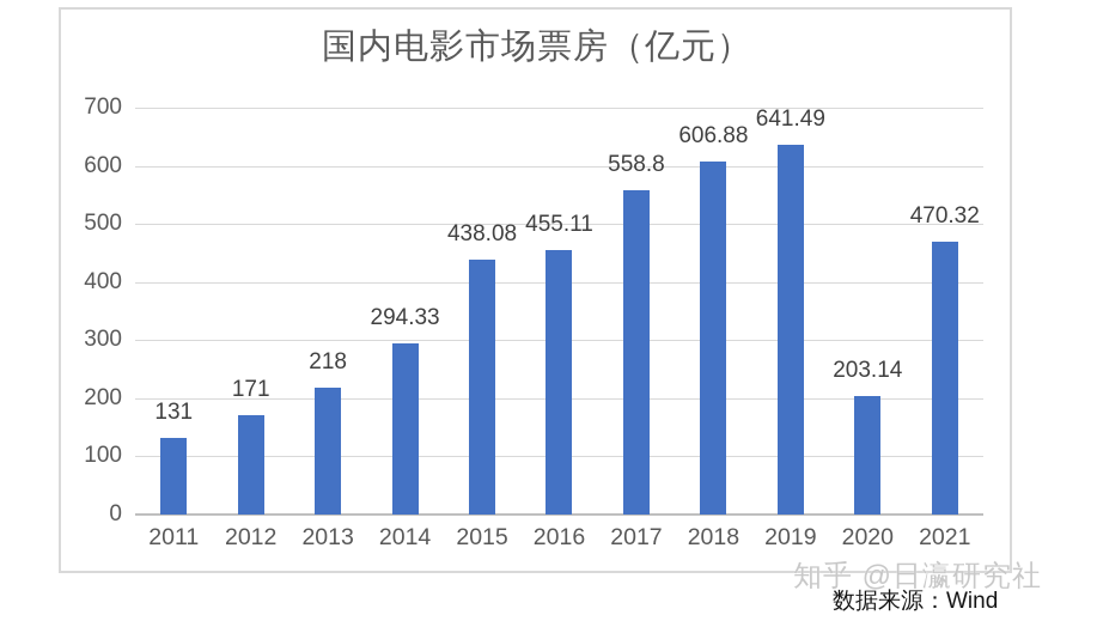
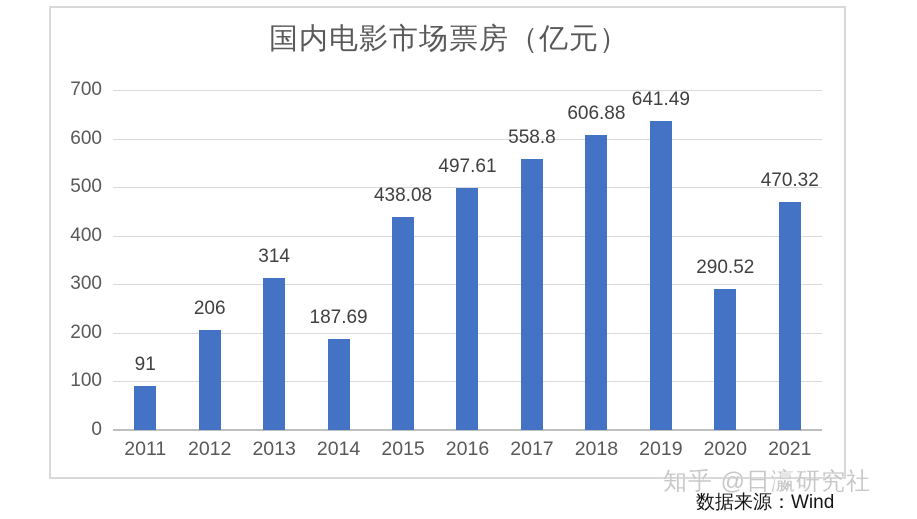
2011: 131 -> 91
2012: 171 -> 206
2013: 218 -> 314
2014: 294.33 -> 187.69
2016: 455.11 -> 497.61
2020: 203.14 -> 290.52
